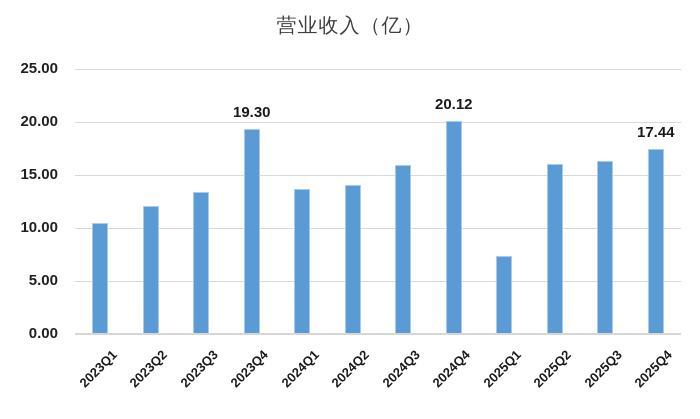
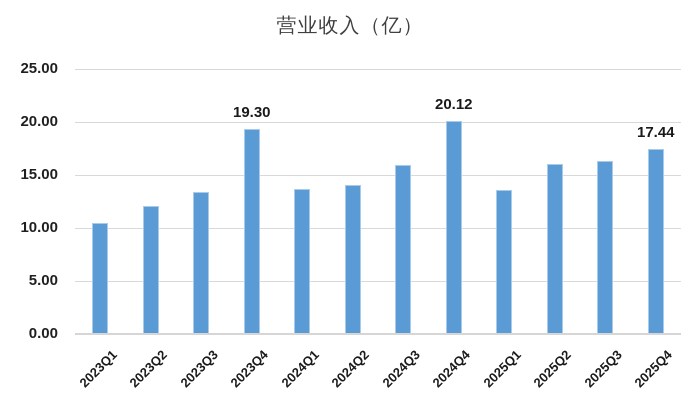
2025Q1: 7.4 -> 13.6
